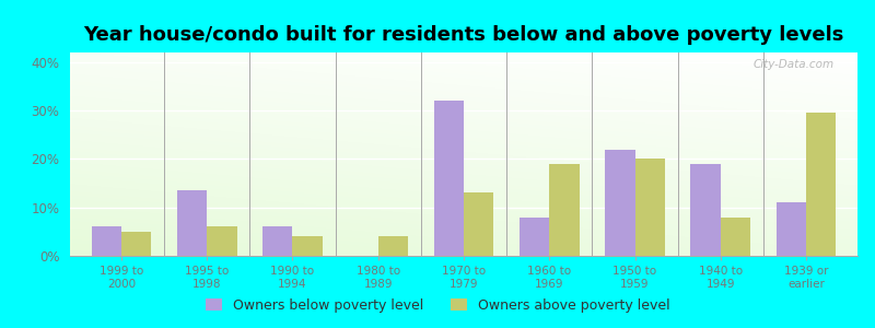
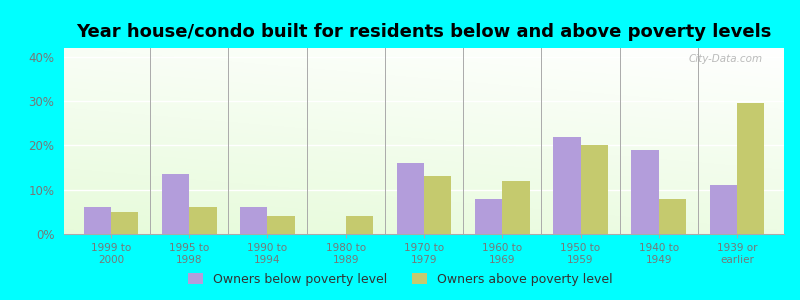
Owners below poverty level/1970 to 1979: 32.0% -> 16.0%
Owners above poverty level/1960 to 1969: 19.0% -> 12.0%
